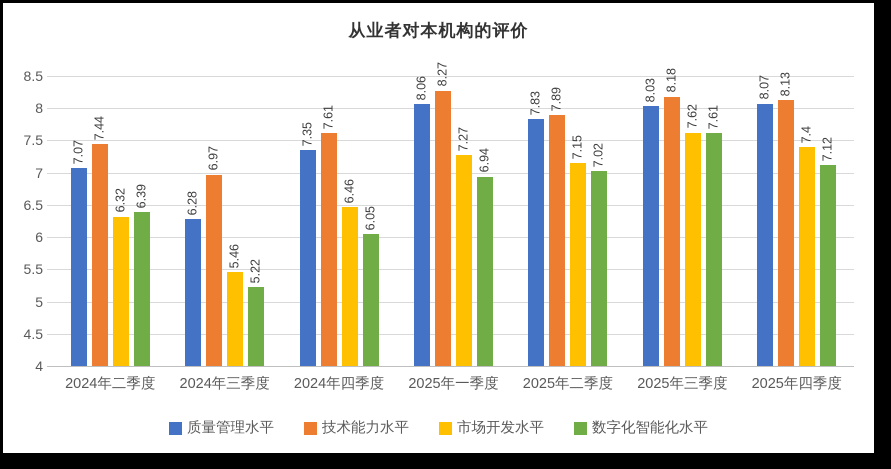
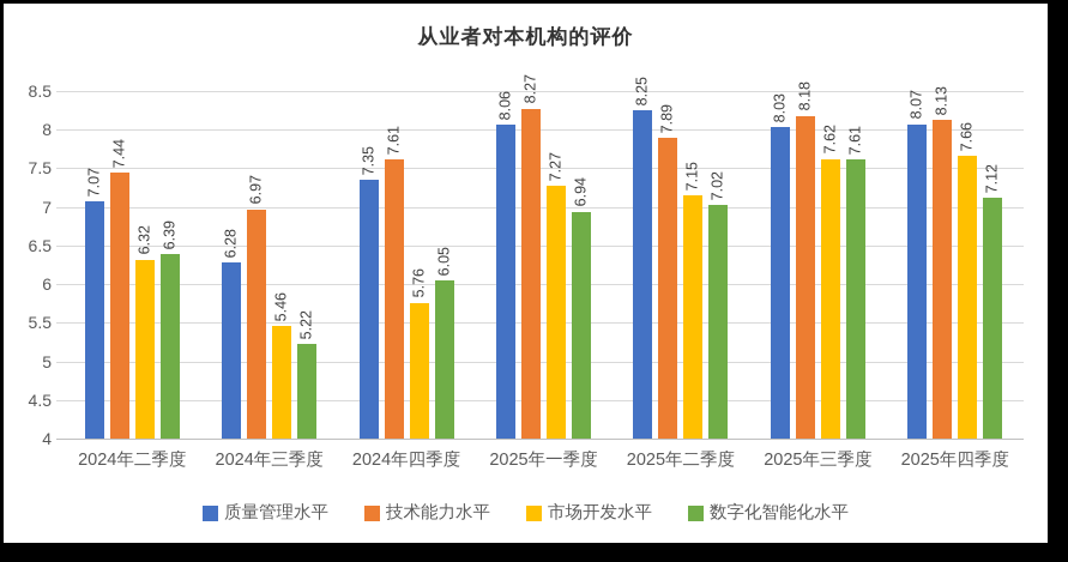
市场开发水平/2024年四季度: 6.46 -> 5.76
质量管理水平/2025年二季度: 7.83 -> 8.25
市场开发水平/2025年四季度: 7.4 -> 7.66
